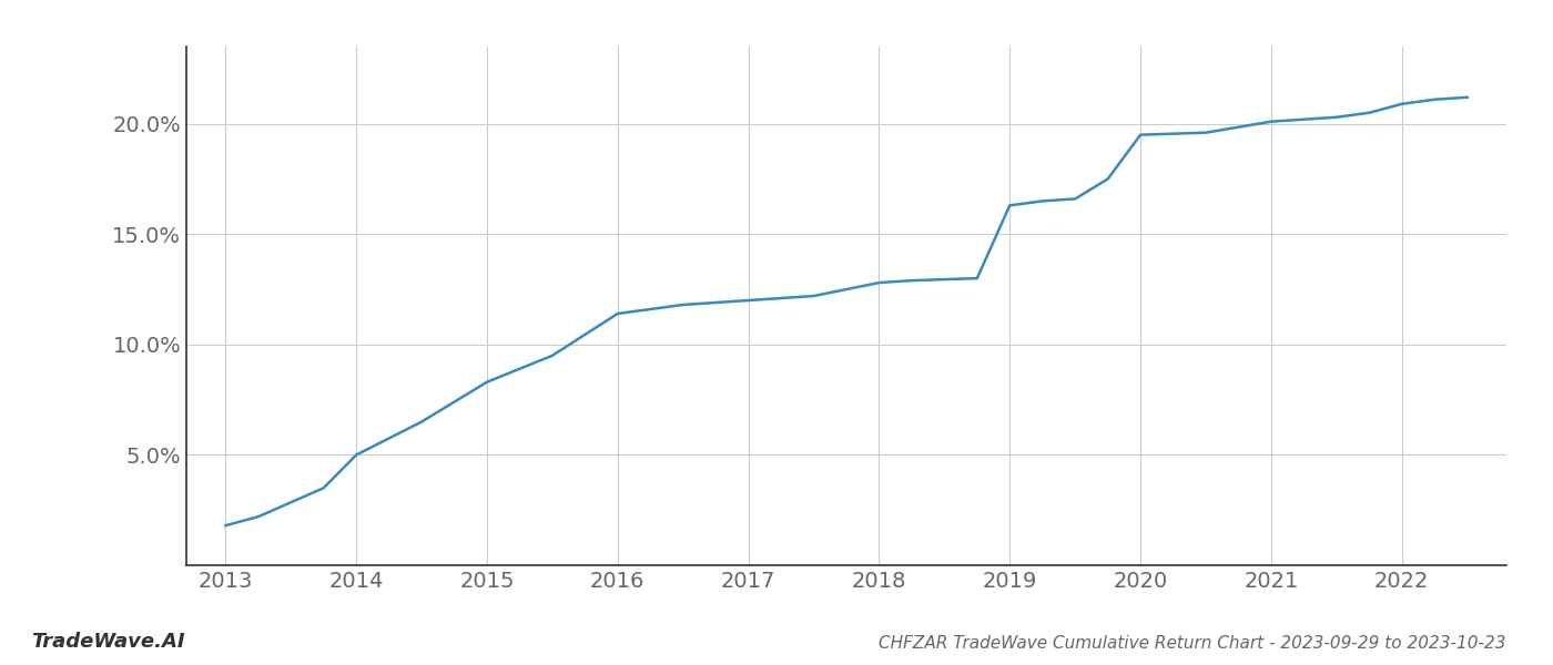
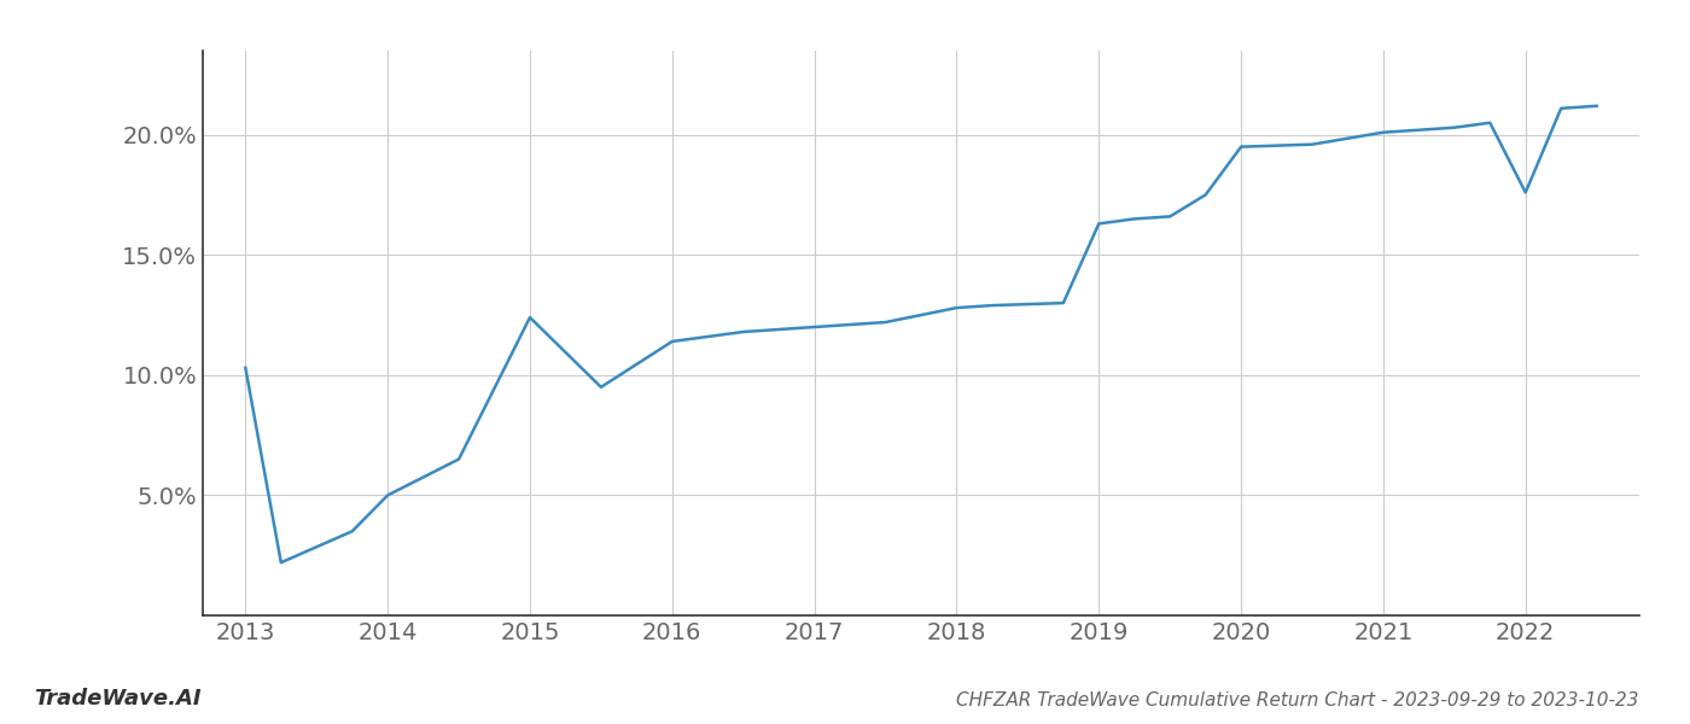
2013: 1.8% -> 10.3%
2015: 8.3% -> 12.4%
2022: 20.9% -> 17.6%
